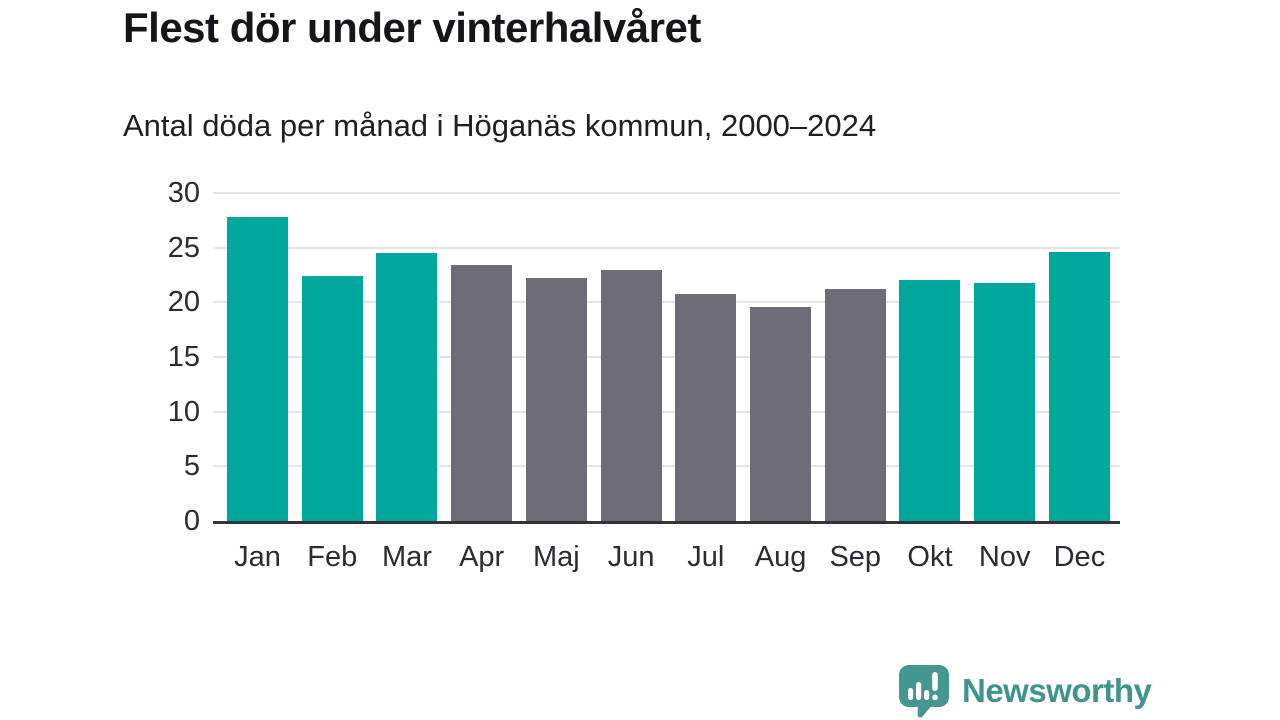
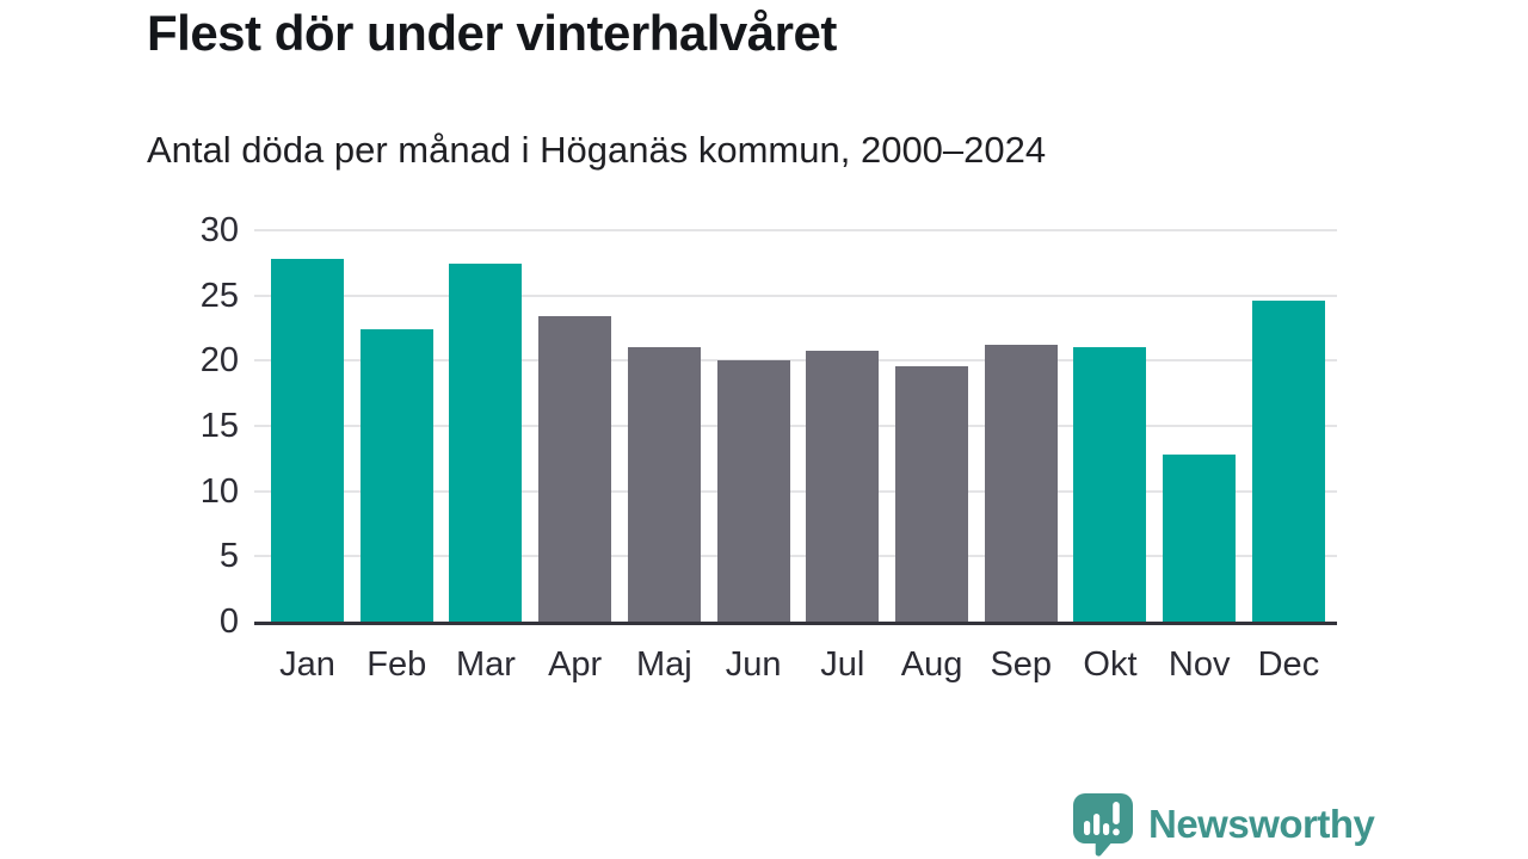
Mar: 24.5 -> 27.4
Maj: 22.2 -> 21.0
Jun: 23.0 -> 20.0
Okt: 22.0 -> 21.0
Nov: 21.8 -> 12.8
